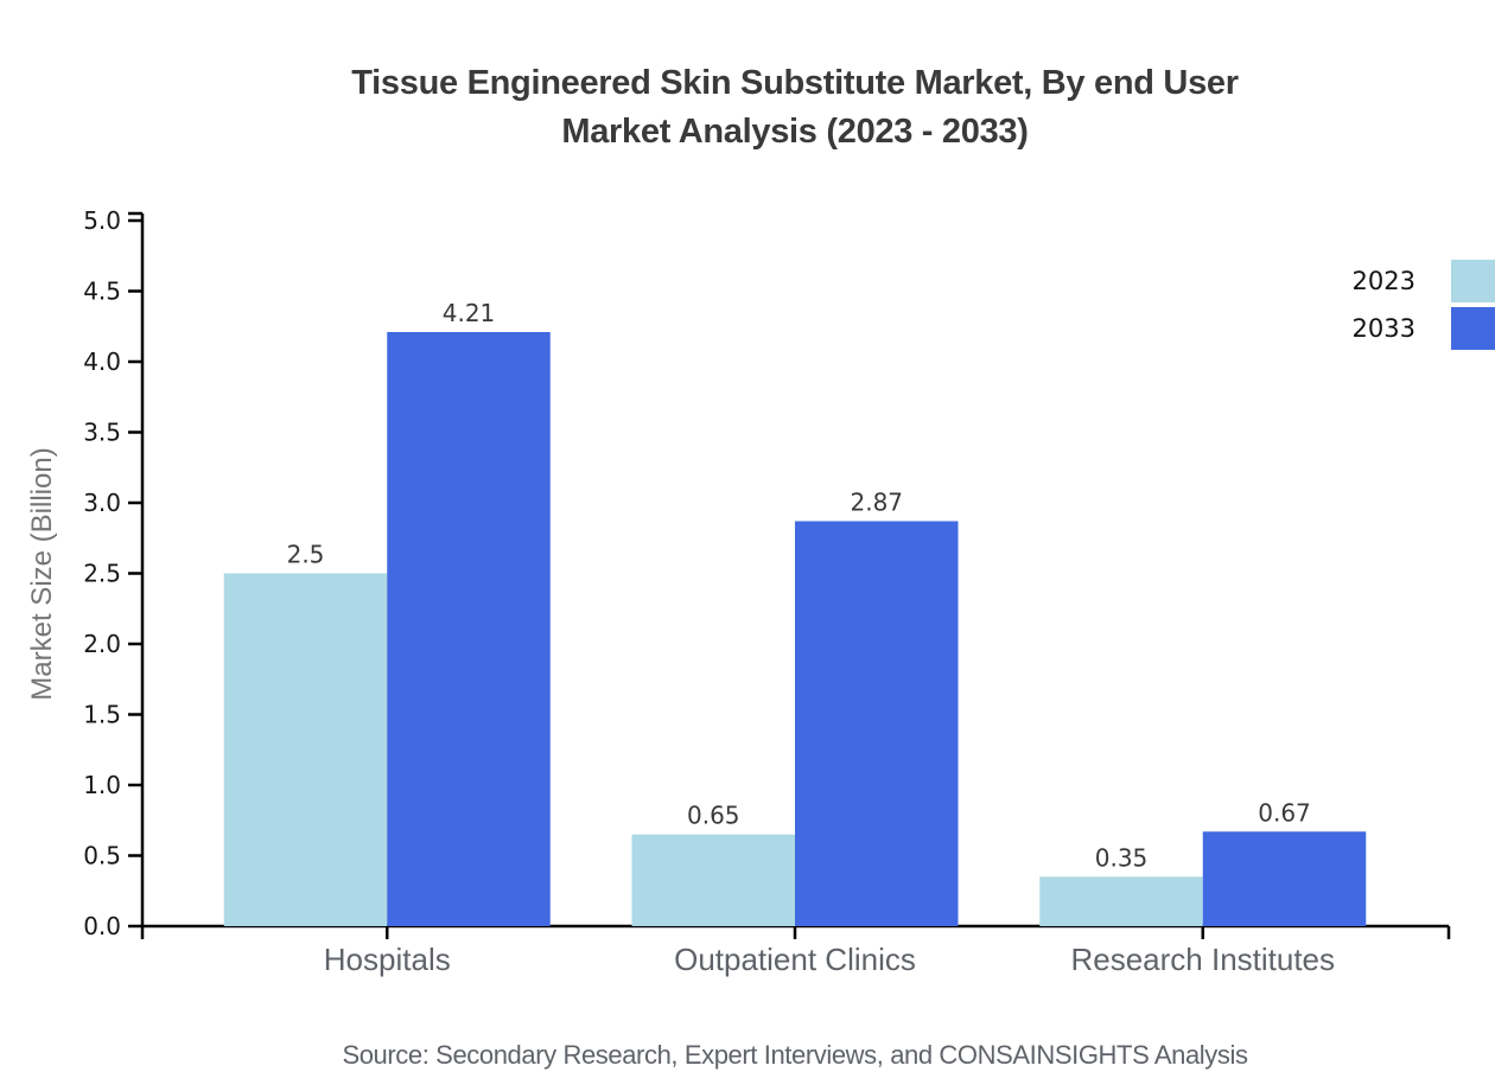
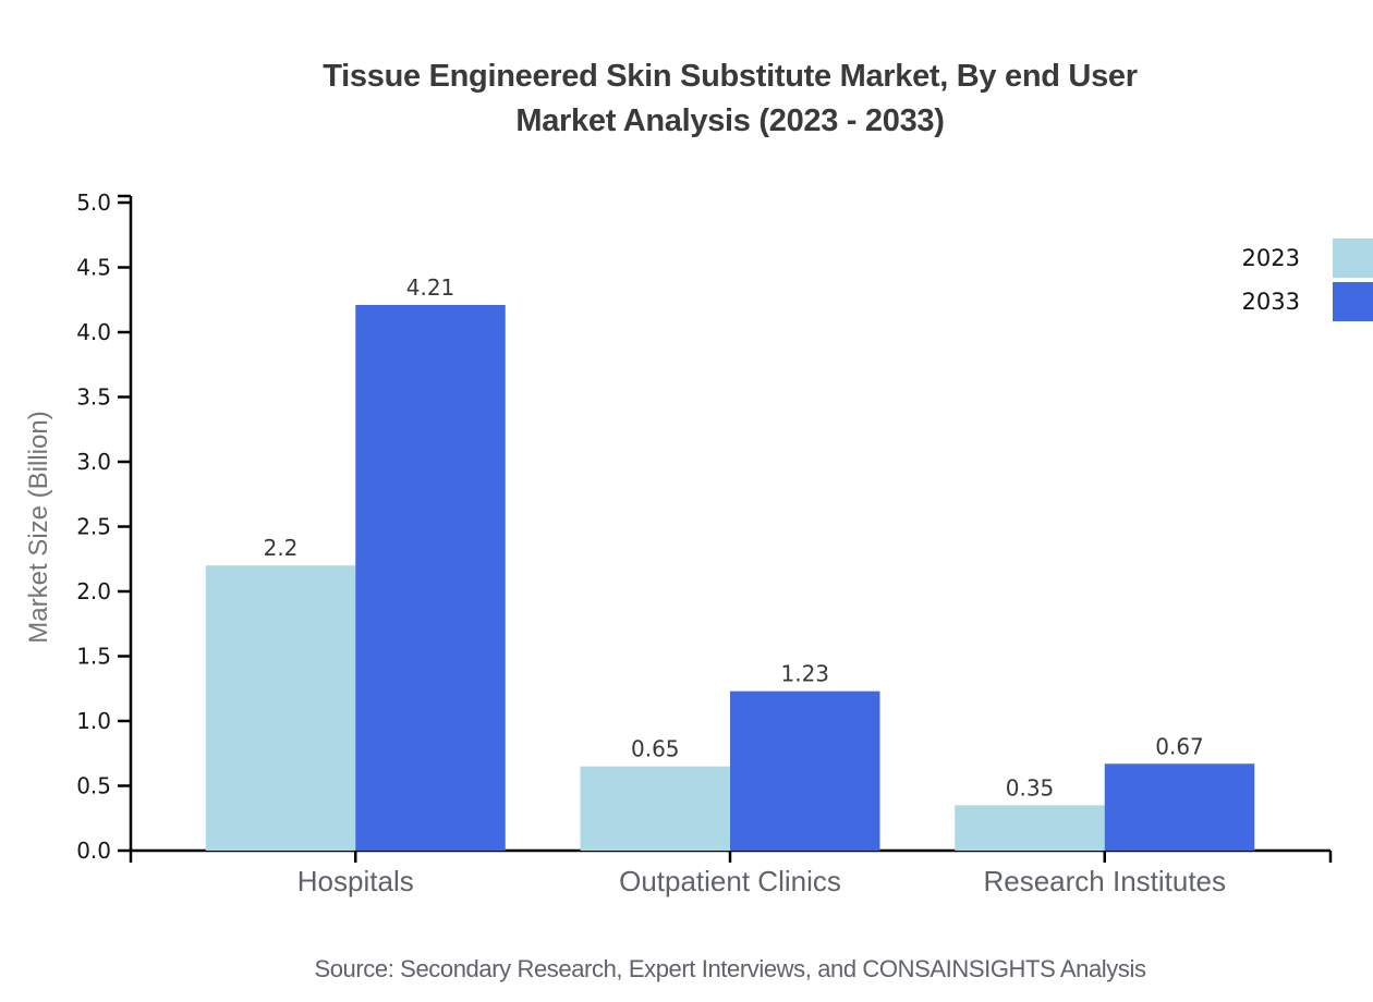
2023/Hospitals: 2.5 -> 2.2
2033/Outpatient Clinics: 2.87 -> 1.23
